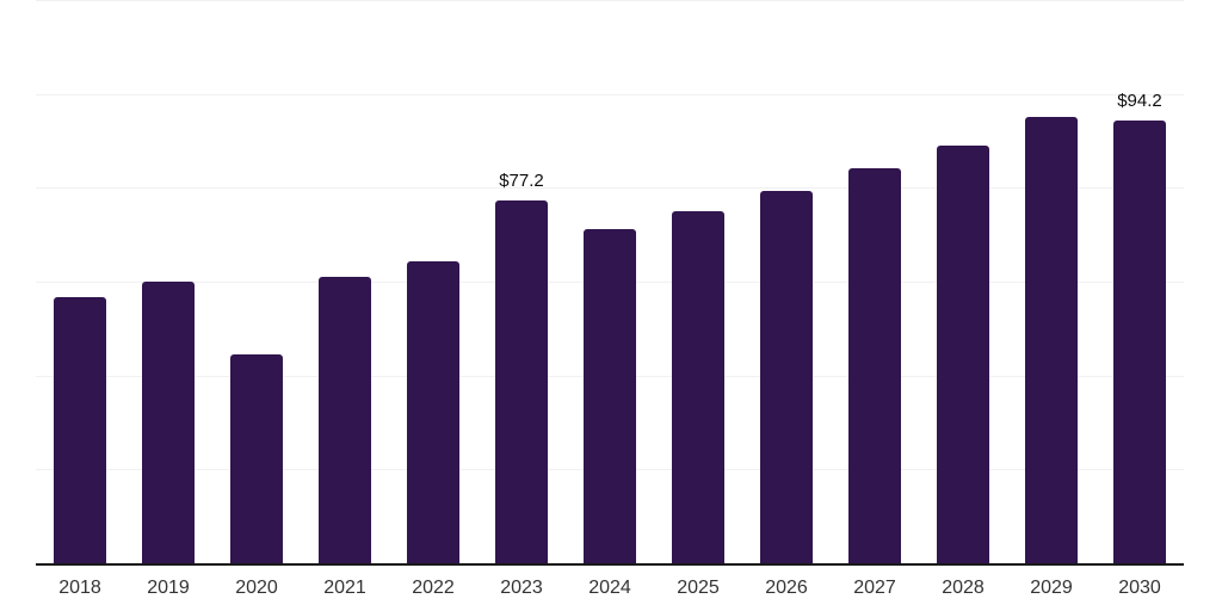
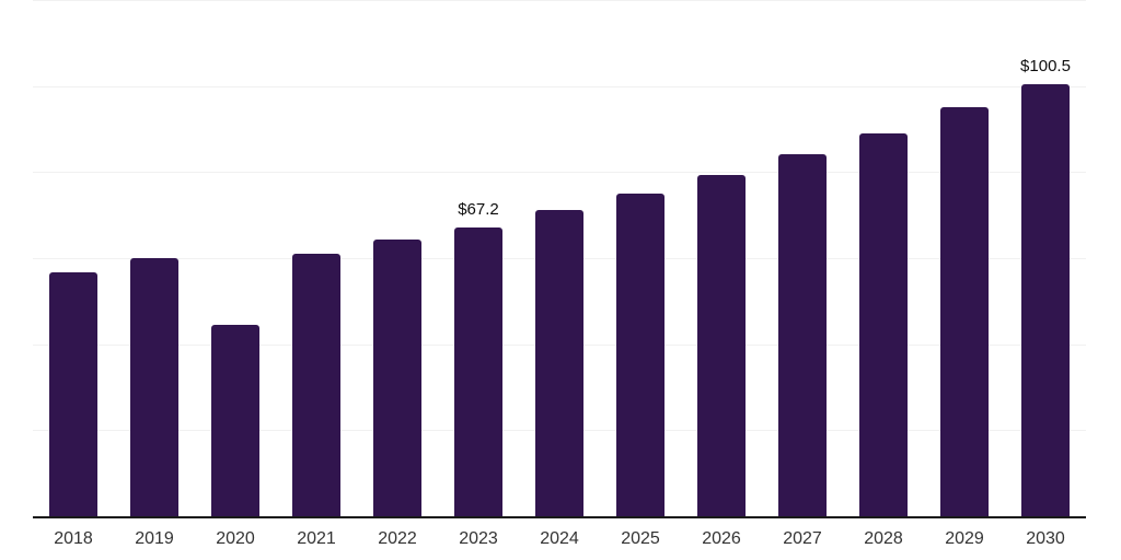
2023: $77.2 -> $67.2
2030: $94.2 -> $100.5
